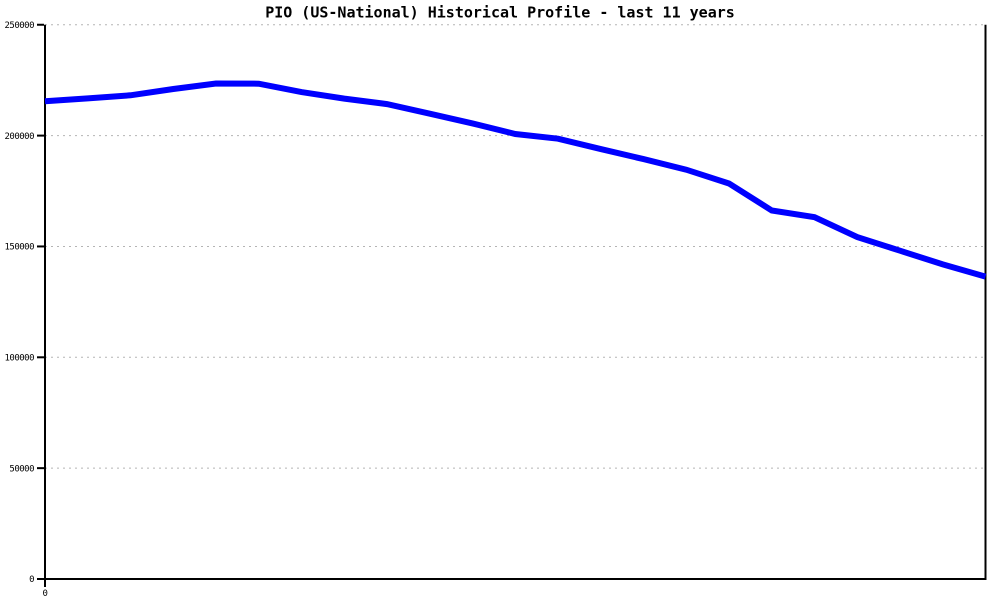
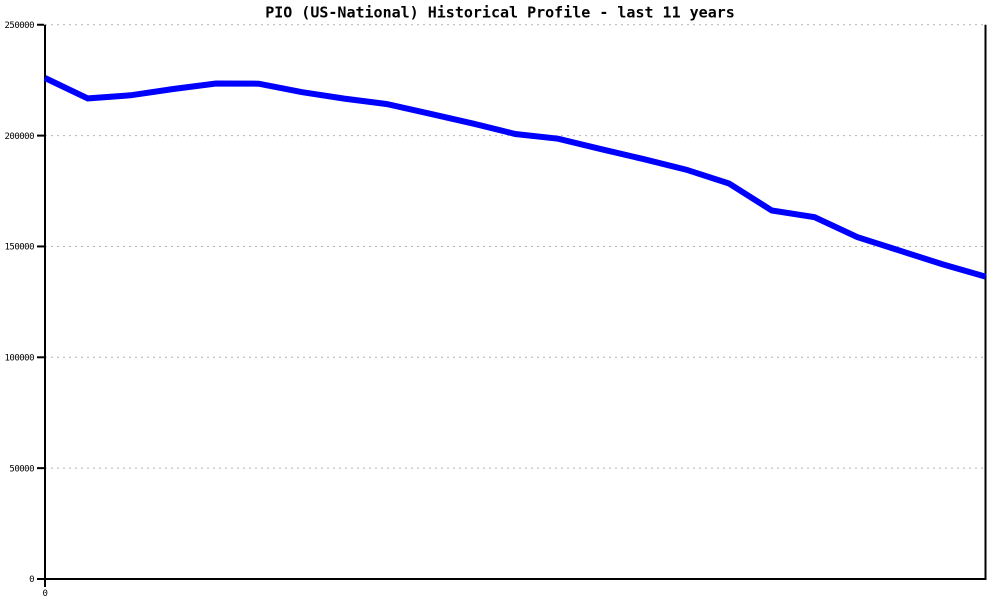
0: 216000 -> 226000
